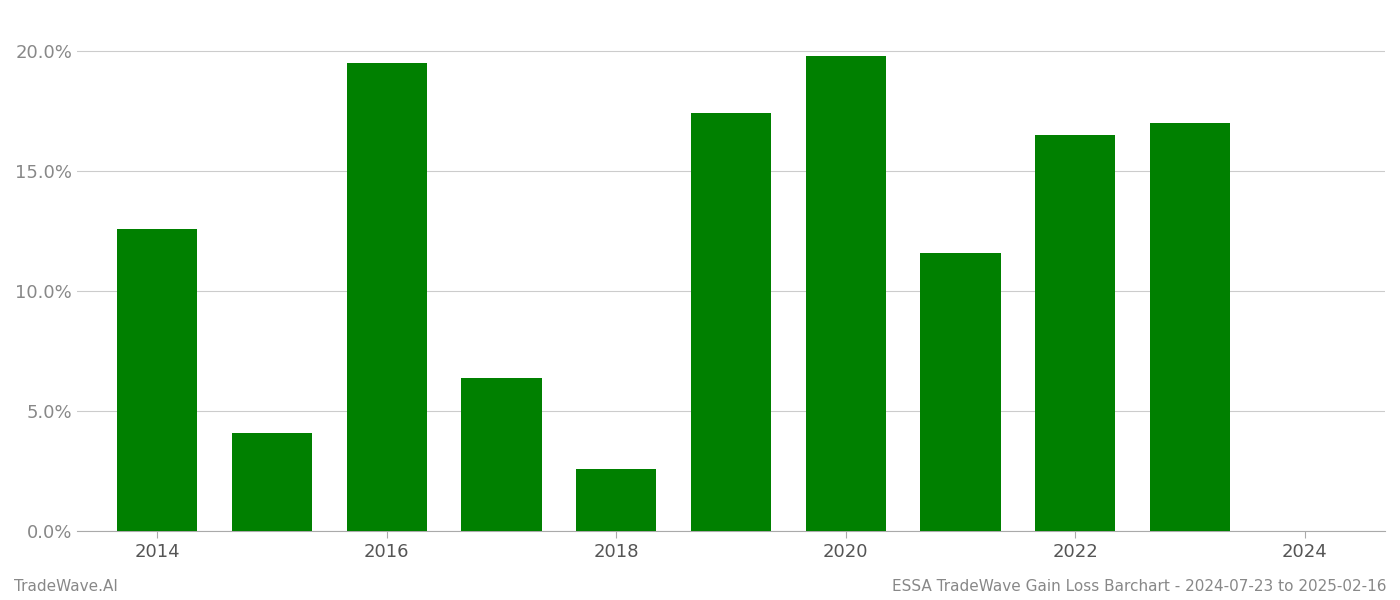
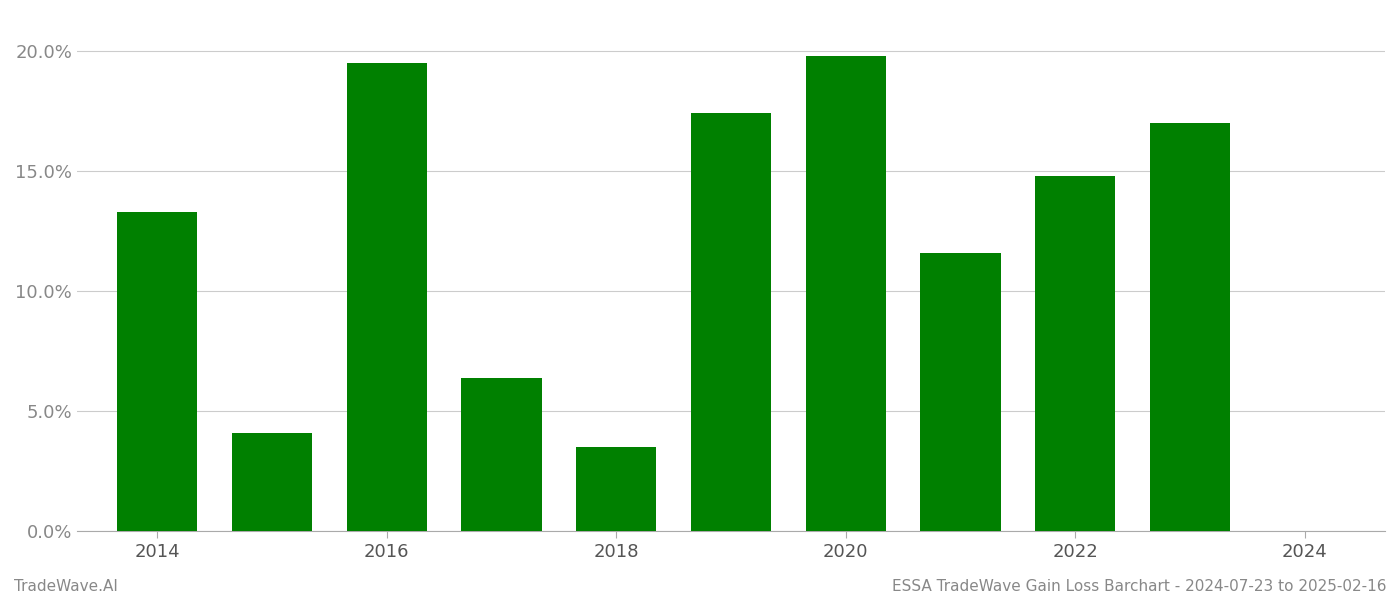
2014: 12.6% -> 13.3%
2018: 2.6% -> 3.5%
2022: 16.5% -> 14.8%
